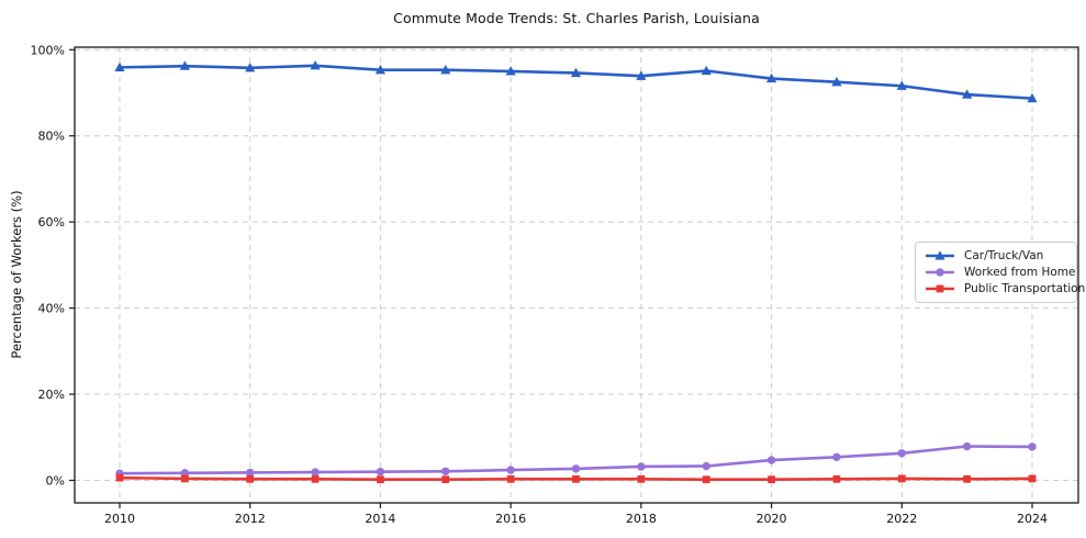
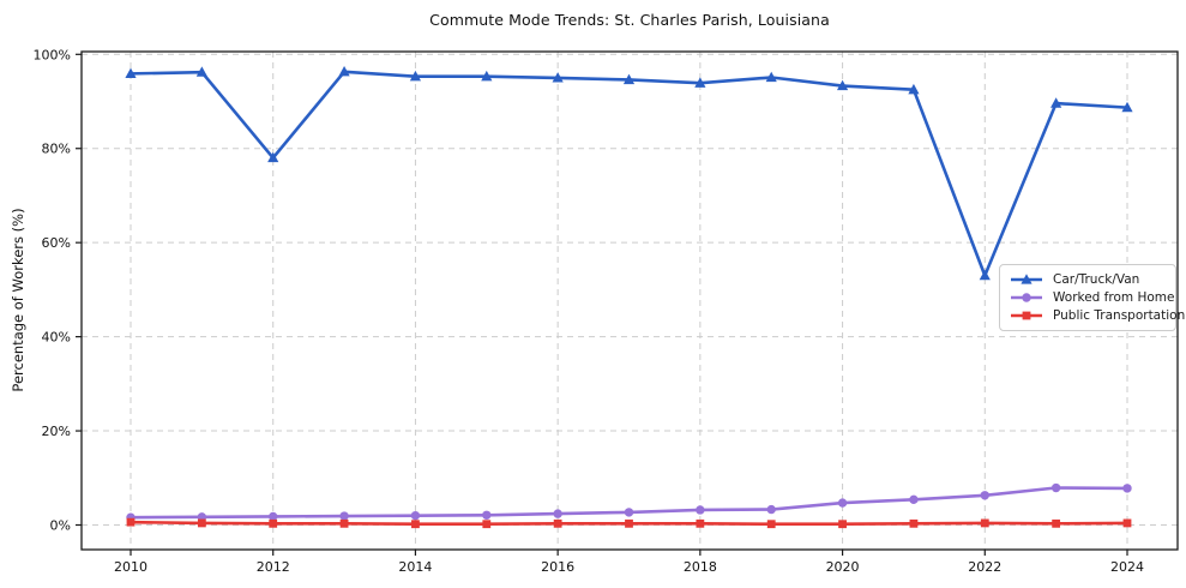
Car/Truck/Van/2012: 96% -> 78%
Car/Truck/Van/2022: 92% -> 53%
